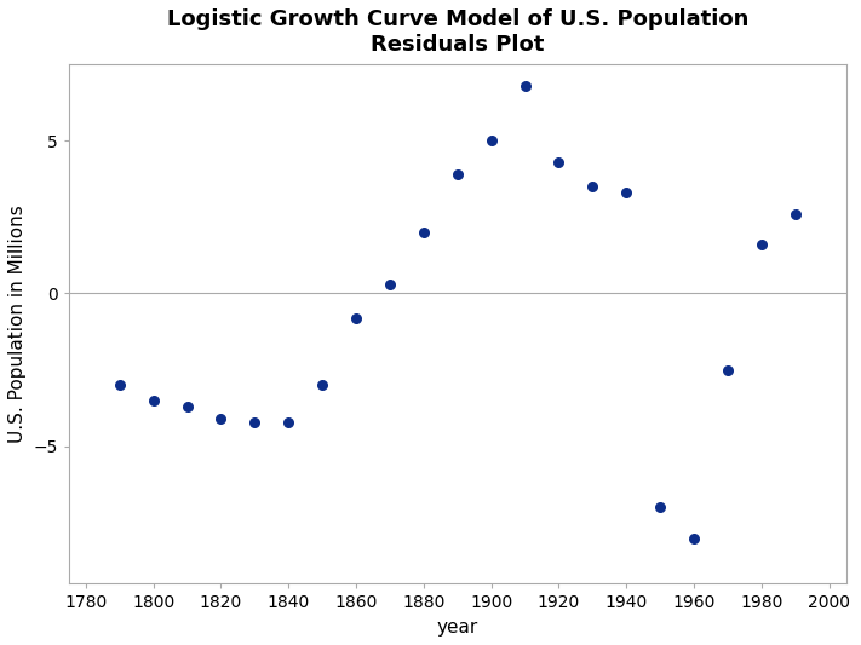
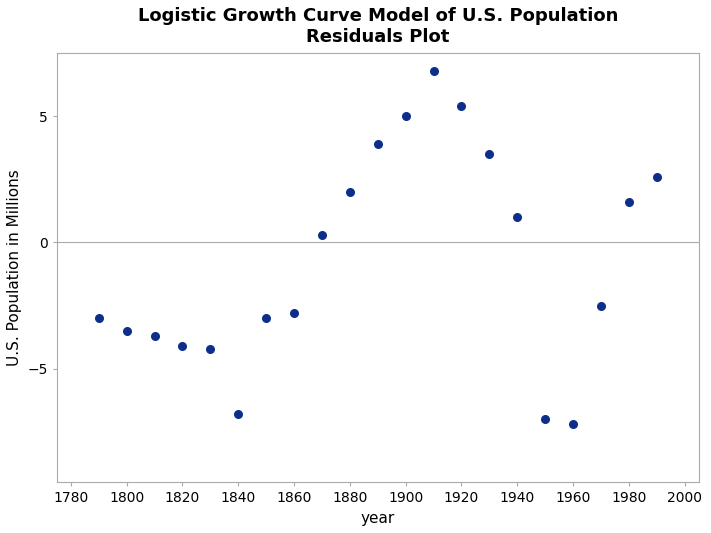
1840: -4.2 -> -6.8
1860: -0.8 -> -2.8
1920: 4.3 -> 5.4
1940: 3.3 -> 1.0
1960: -8.0 -> -7.2
